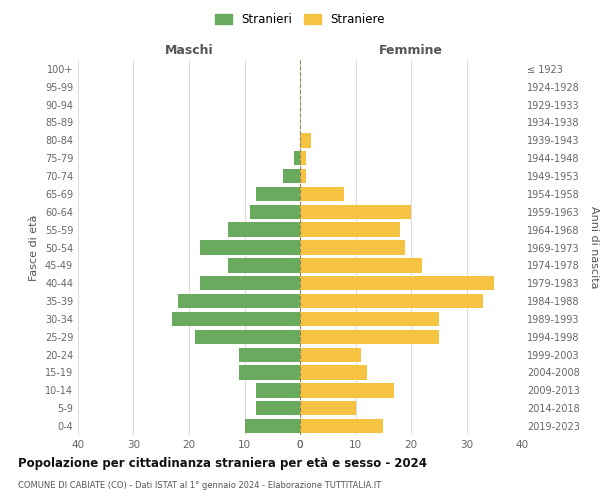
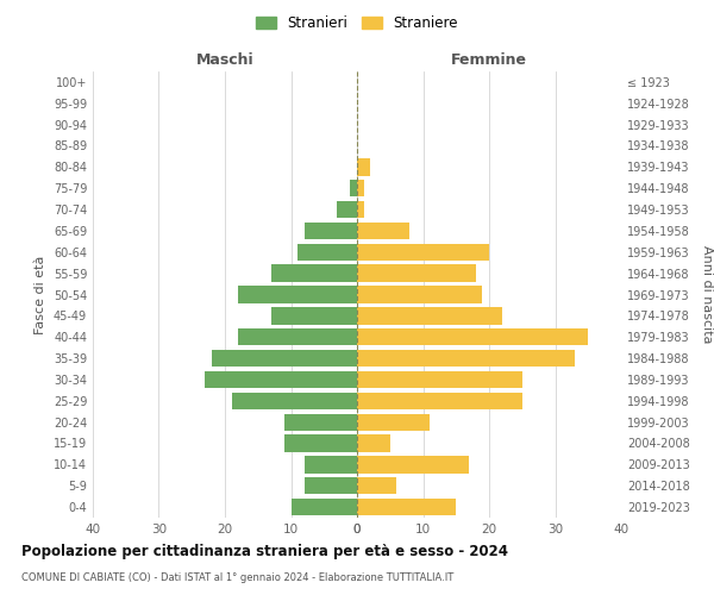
Femmine/2004-2008: 12 -> 5
Femmine/2014-2018: 10 -> 6
